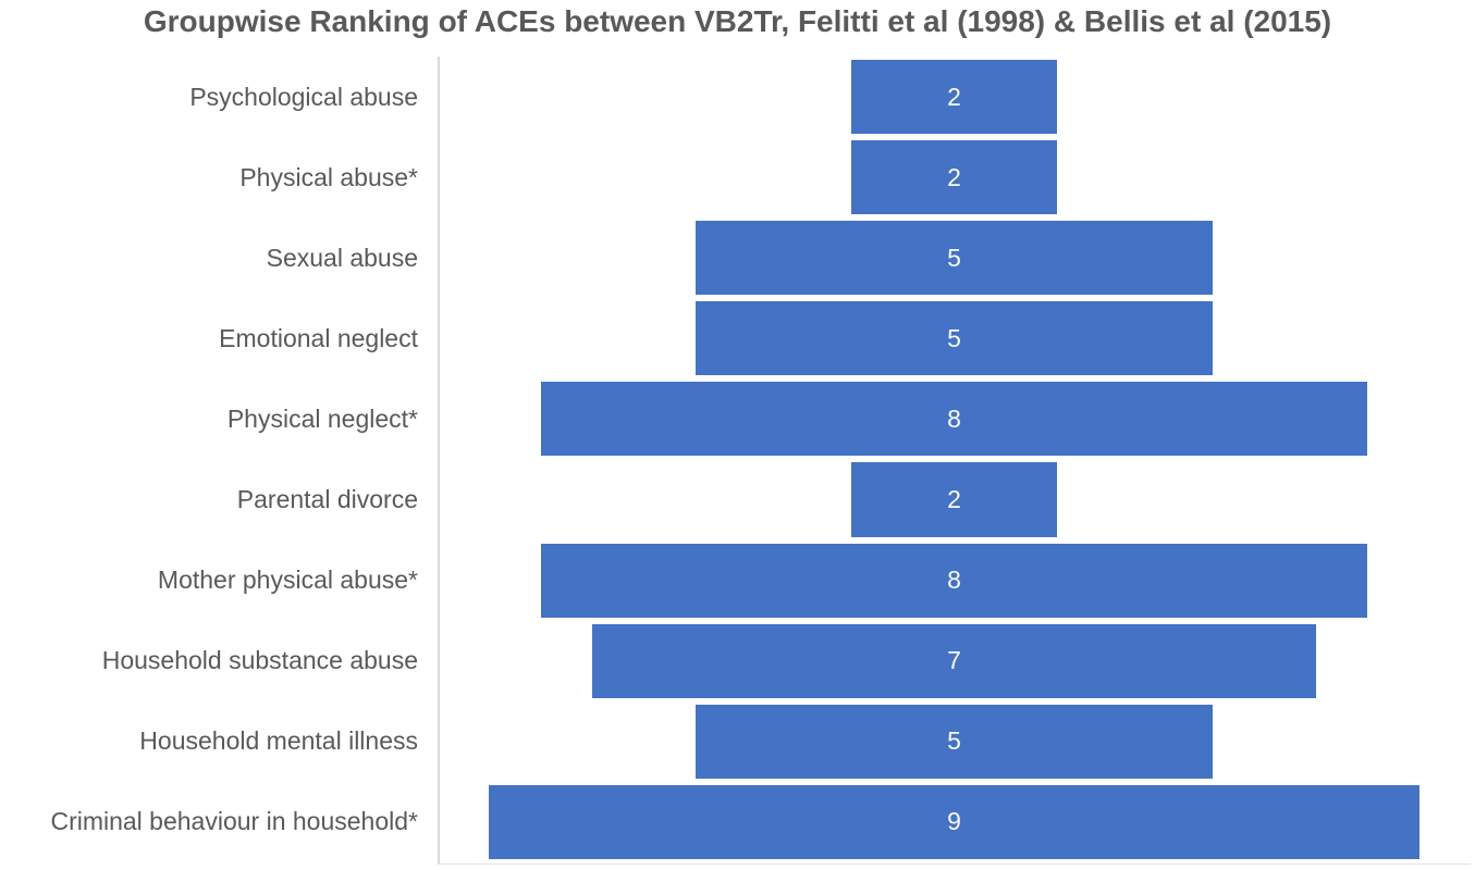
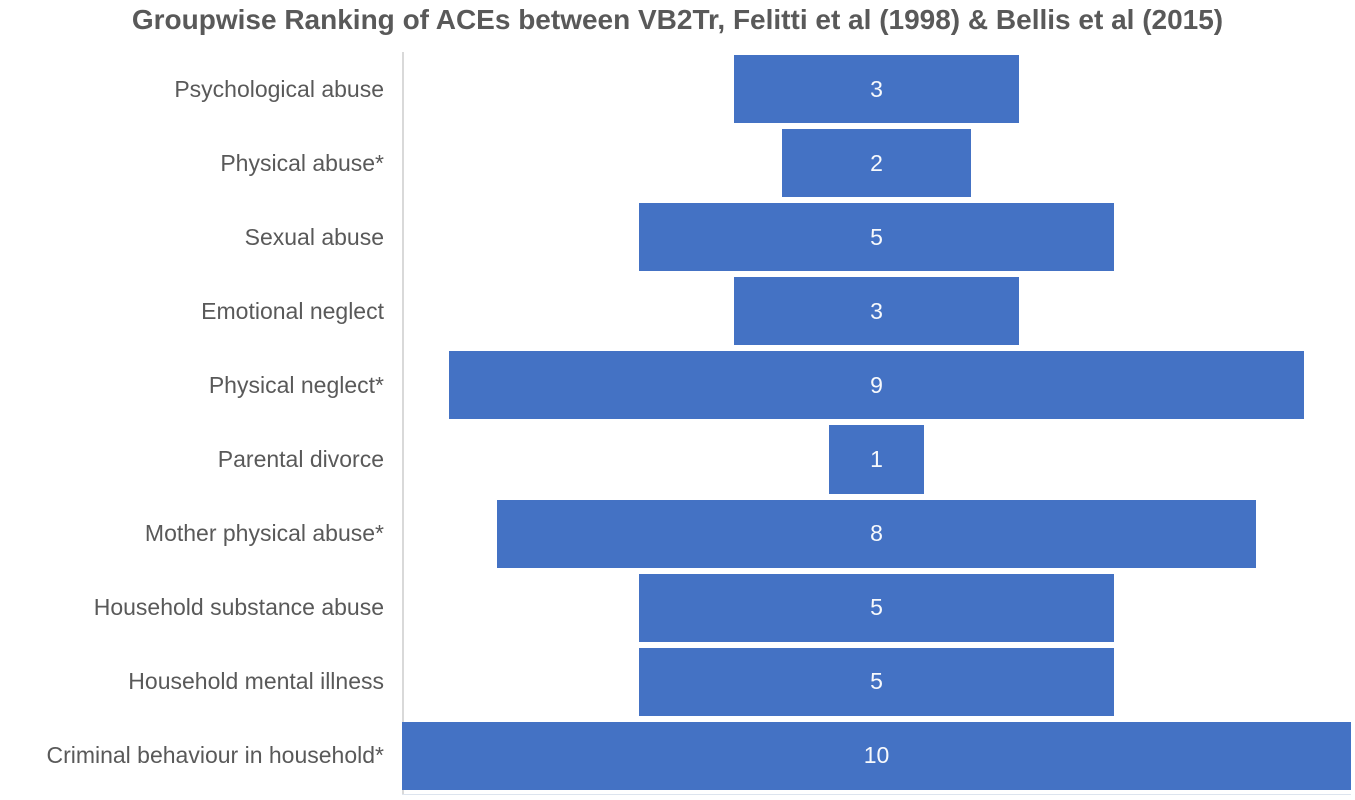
Psychological abuse: 2 -> 3
Emotional neglect: 5 -> 3
Physical neglect*: 8 -> 9
Parental divorce: 2 -> 1
Household substance abuse: 7 -> 5
Criminal behaviour in household*: 9 -> 10
